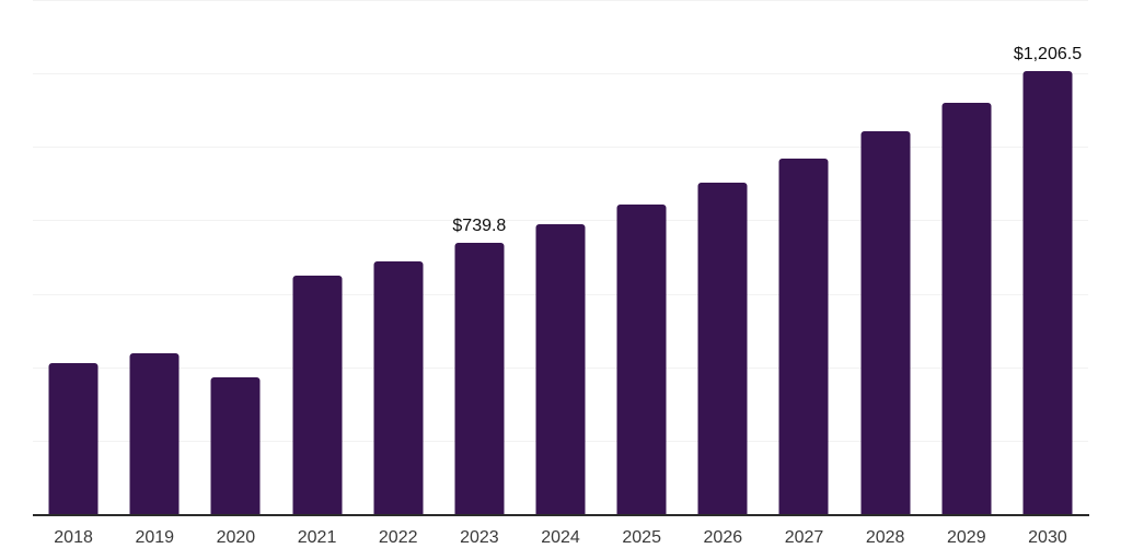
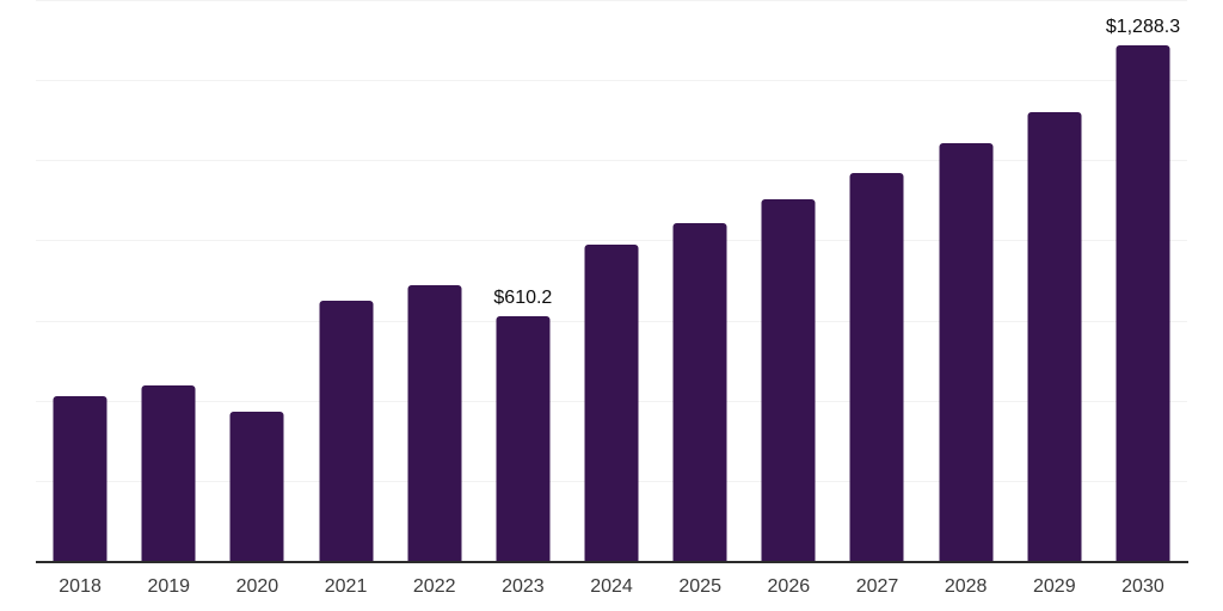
2023: $739.8 -> $610.2
2030: $1,206.5 -> $1,288.3
